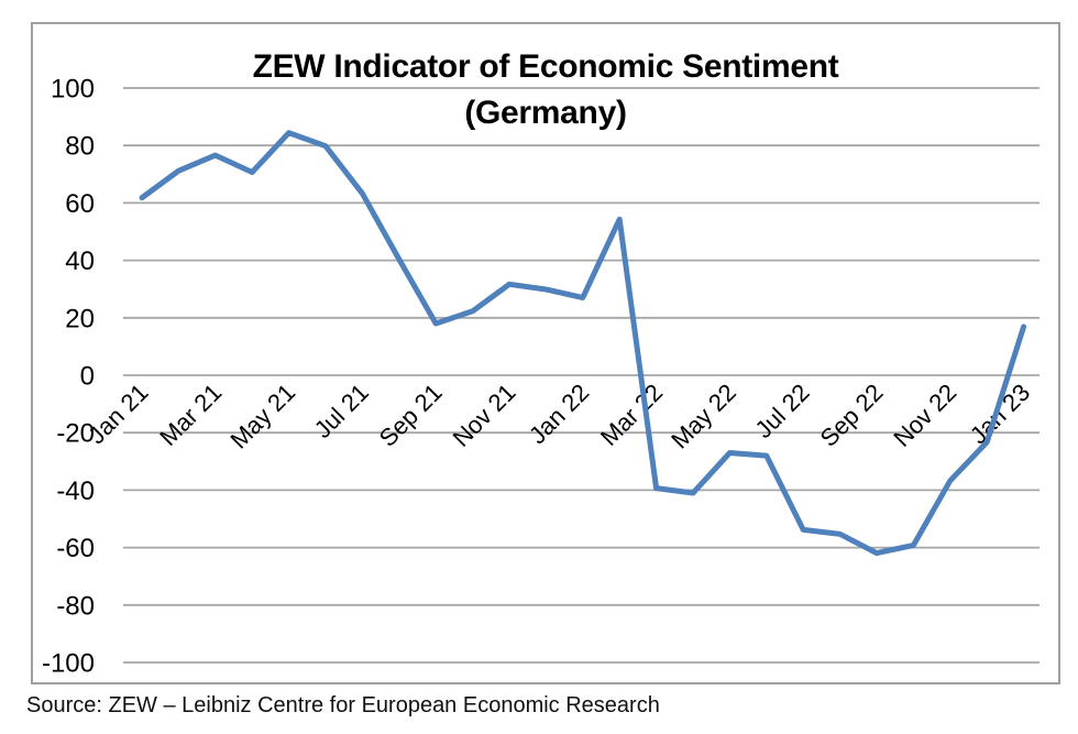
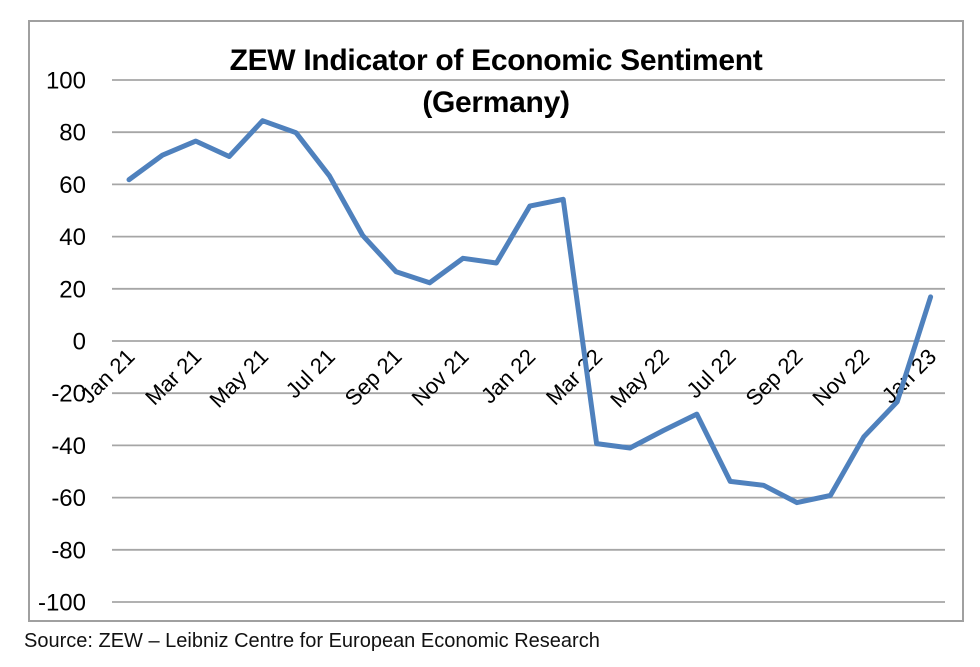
Sep 21: 18 -> 26
Jan 22: 27 -> 52
May 22: -27 -> -34
